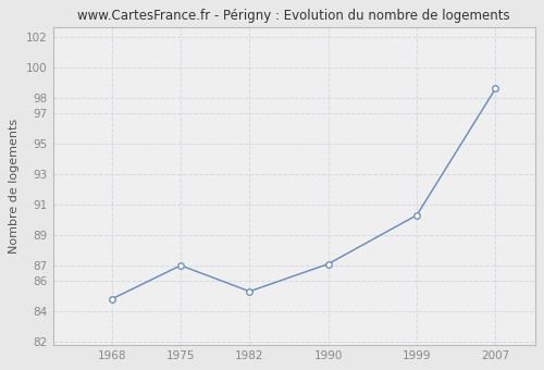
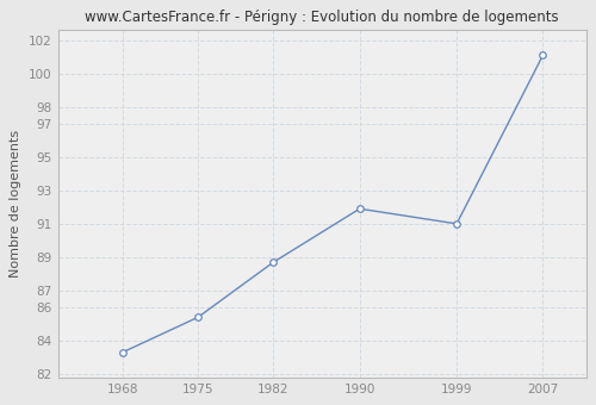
1968: 84.8 -> 83.3
1975: 87.0 -> 85.4
1982: 85.3 -> 88.7
1990: 87.1 -> 91.9
1999: 90.3 -> 91.0
2007: 98.6 -> 101.1
